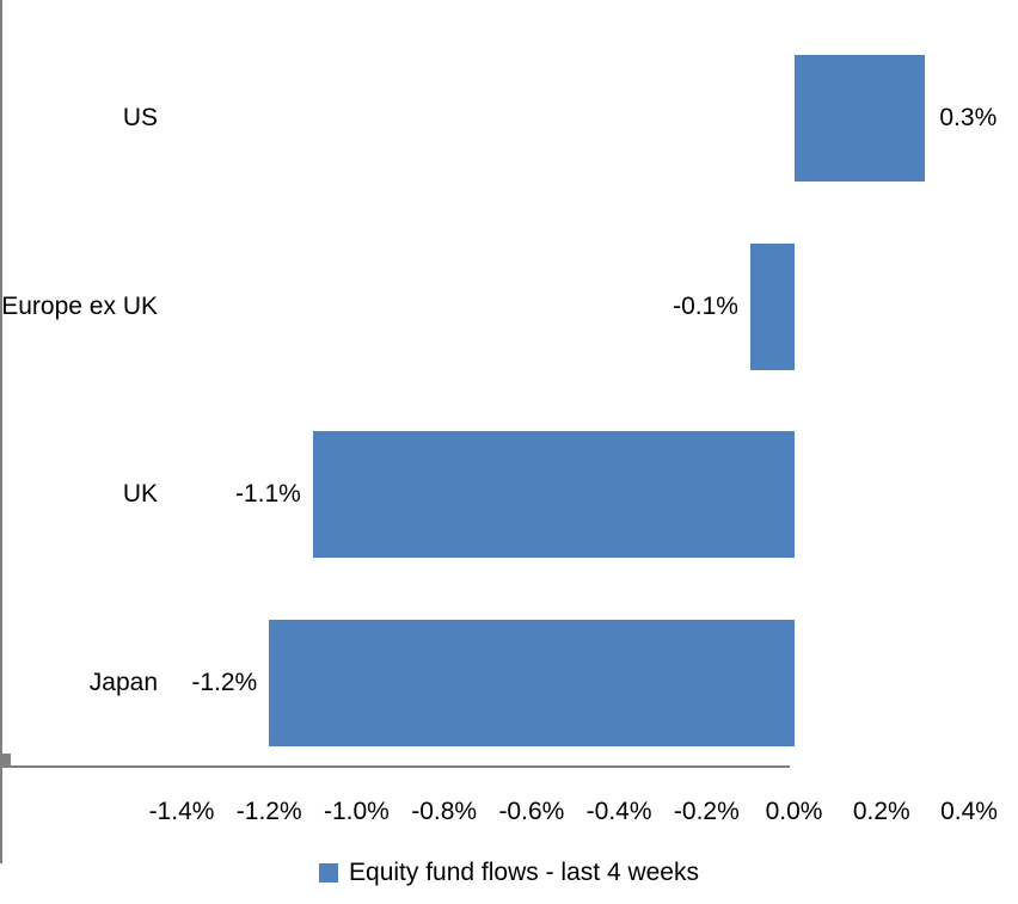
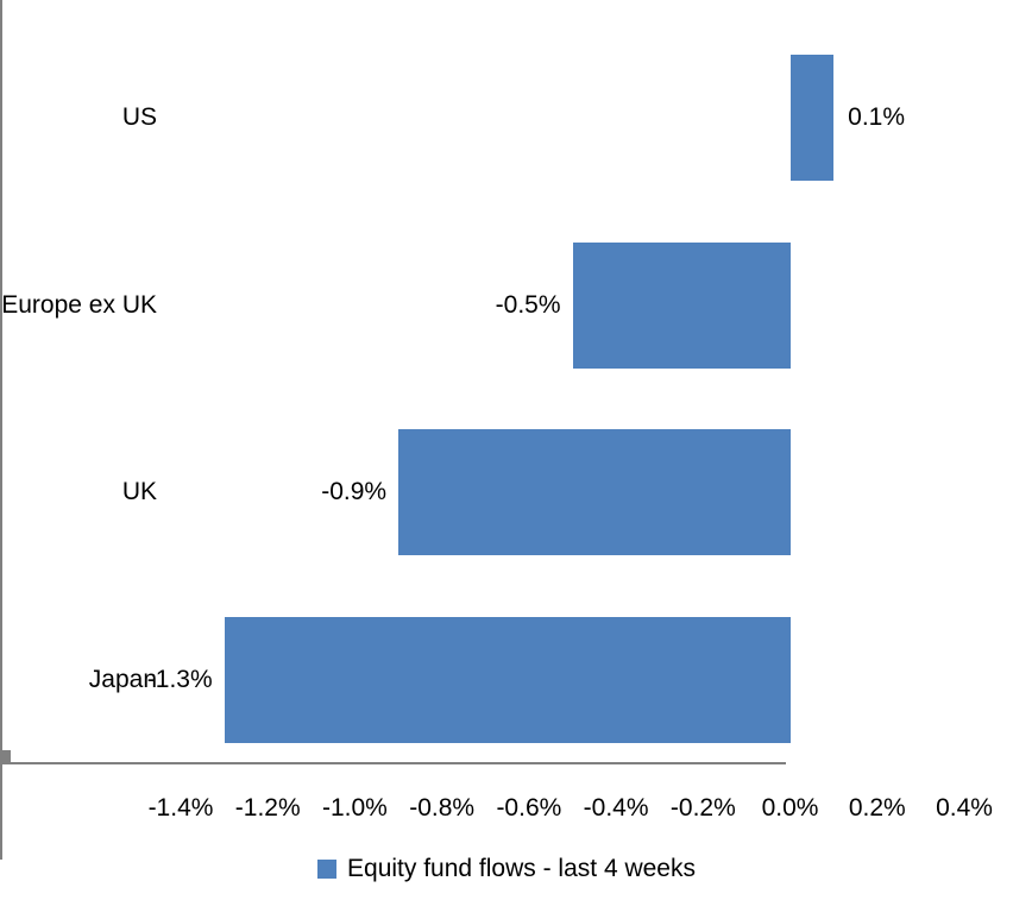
US: 0.3% -> 0.1%
Europe ex UK: -0.1% -> -0.5%
UK: -1.1% -> -0.9%
Japan: -1.2% -> -1.3%
